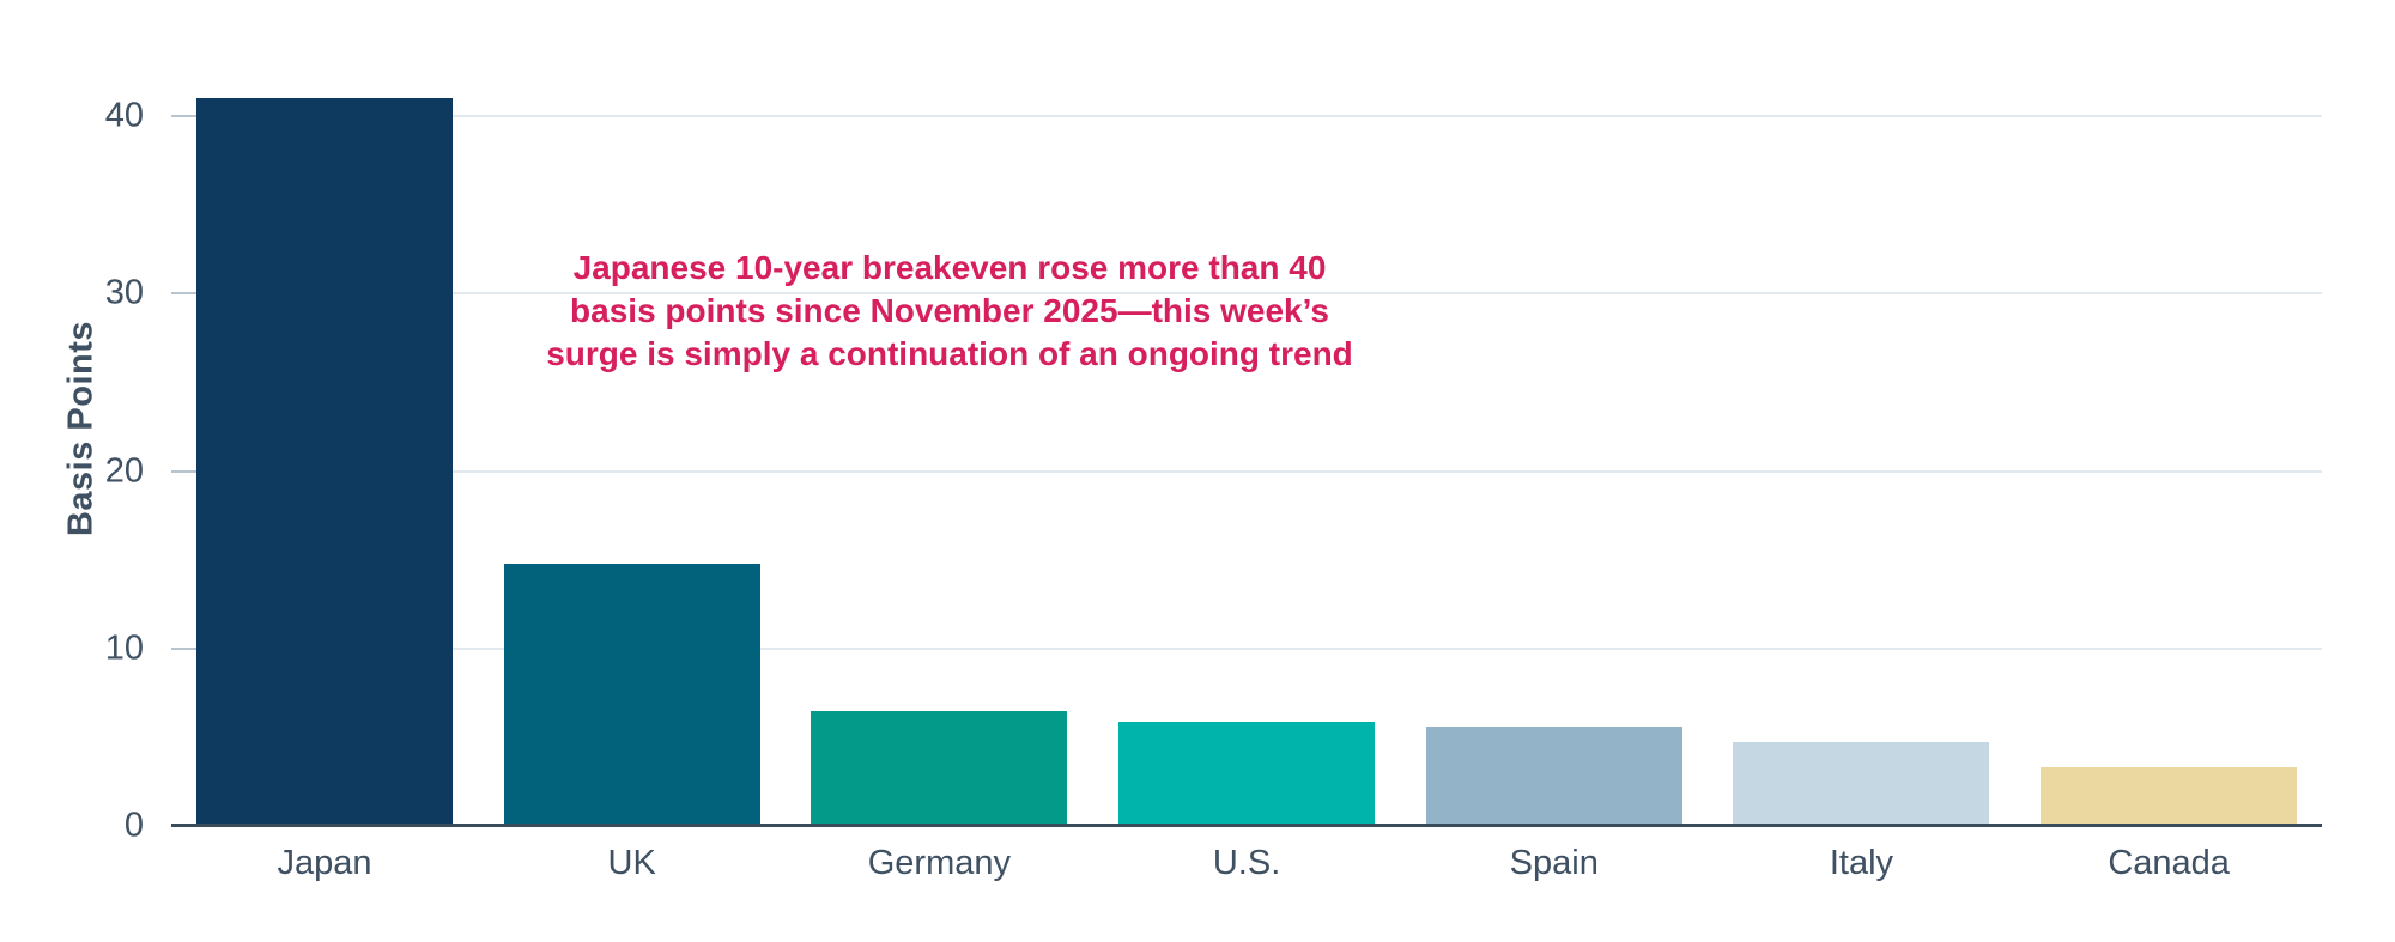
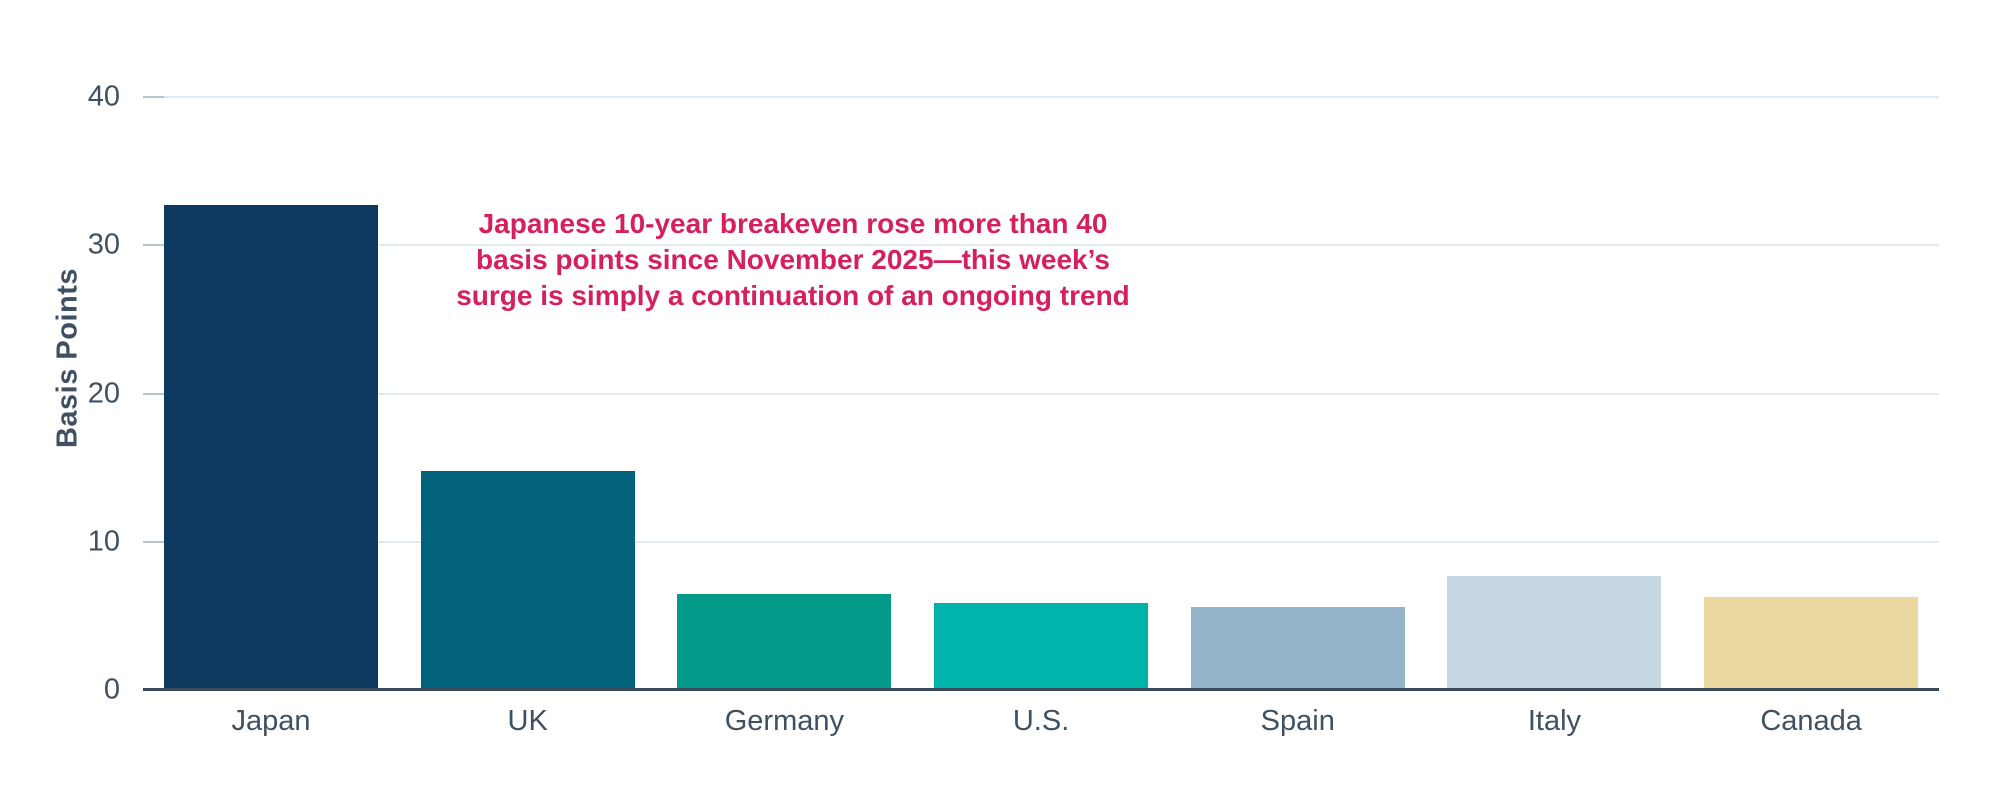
Japan: 41.0 -> 32.7
Italy: 4.7 -> 7.7
Canada: 3.3 -> 6.3
